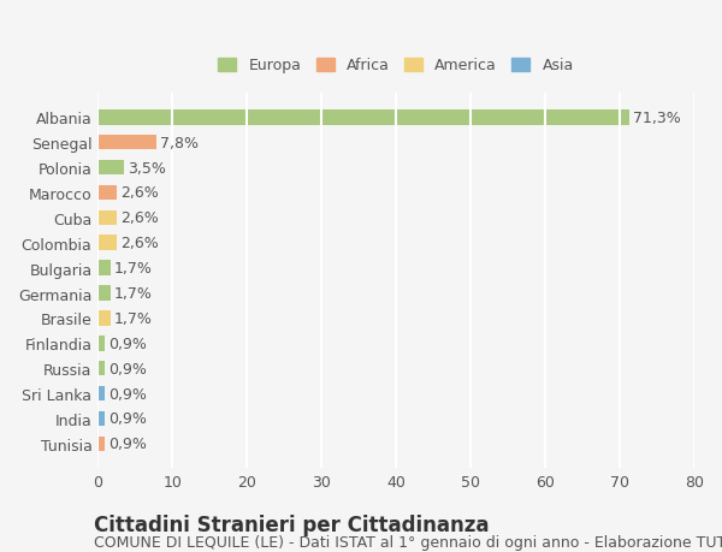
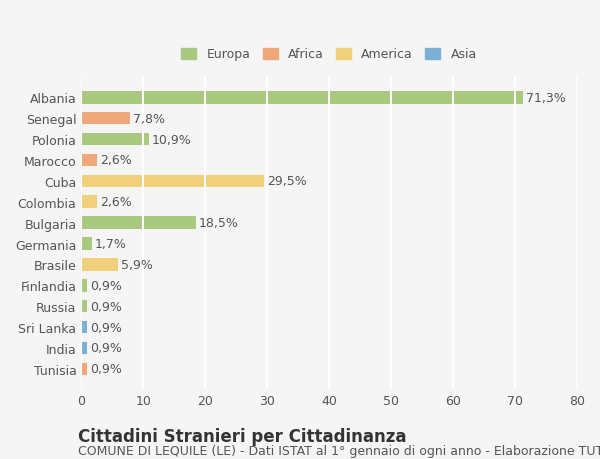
Polonia: 3,5% -> 10,9%
Cuba: 2,6% -> 29,5%
Bulgaria: 1,7% -> 18,5%
Brasile: 1,7% -> 5,9%
